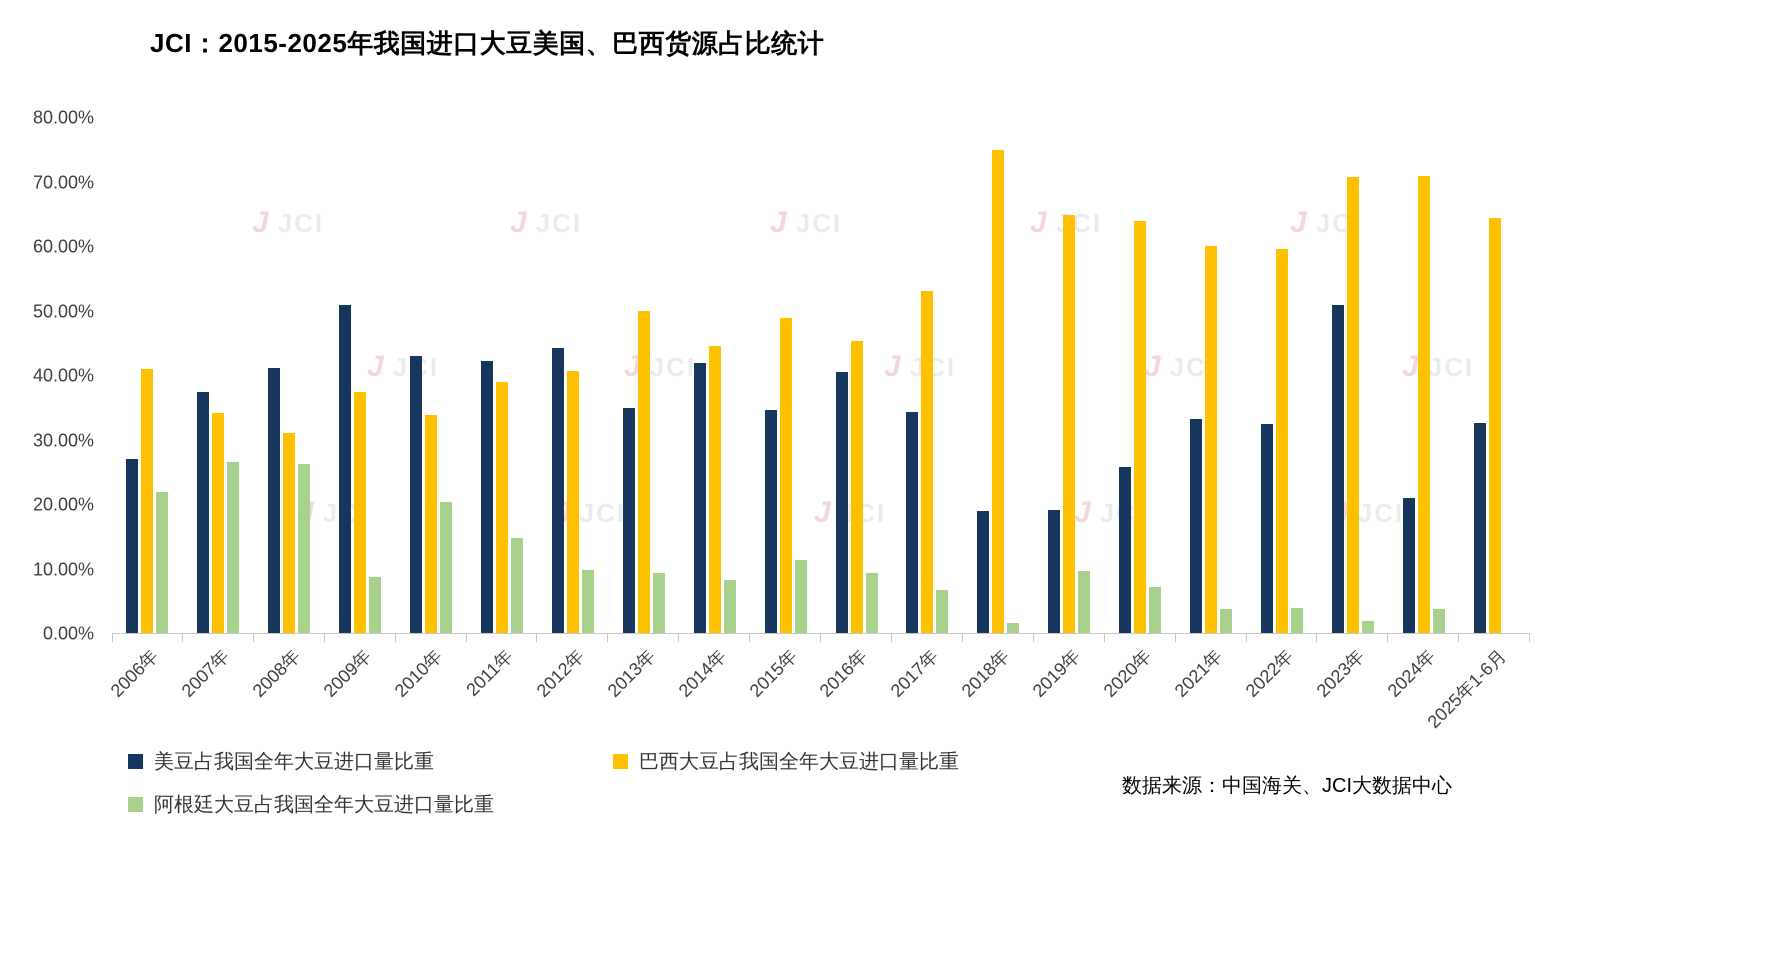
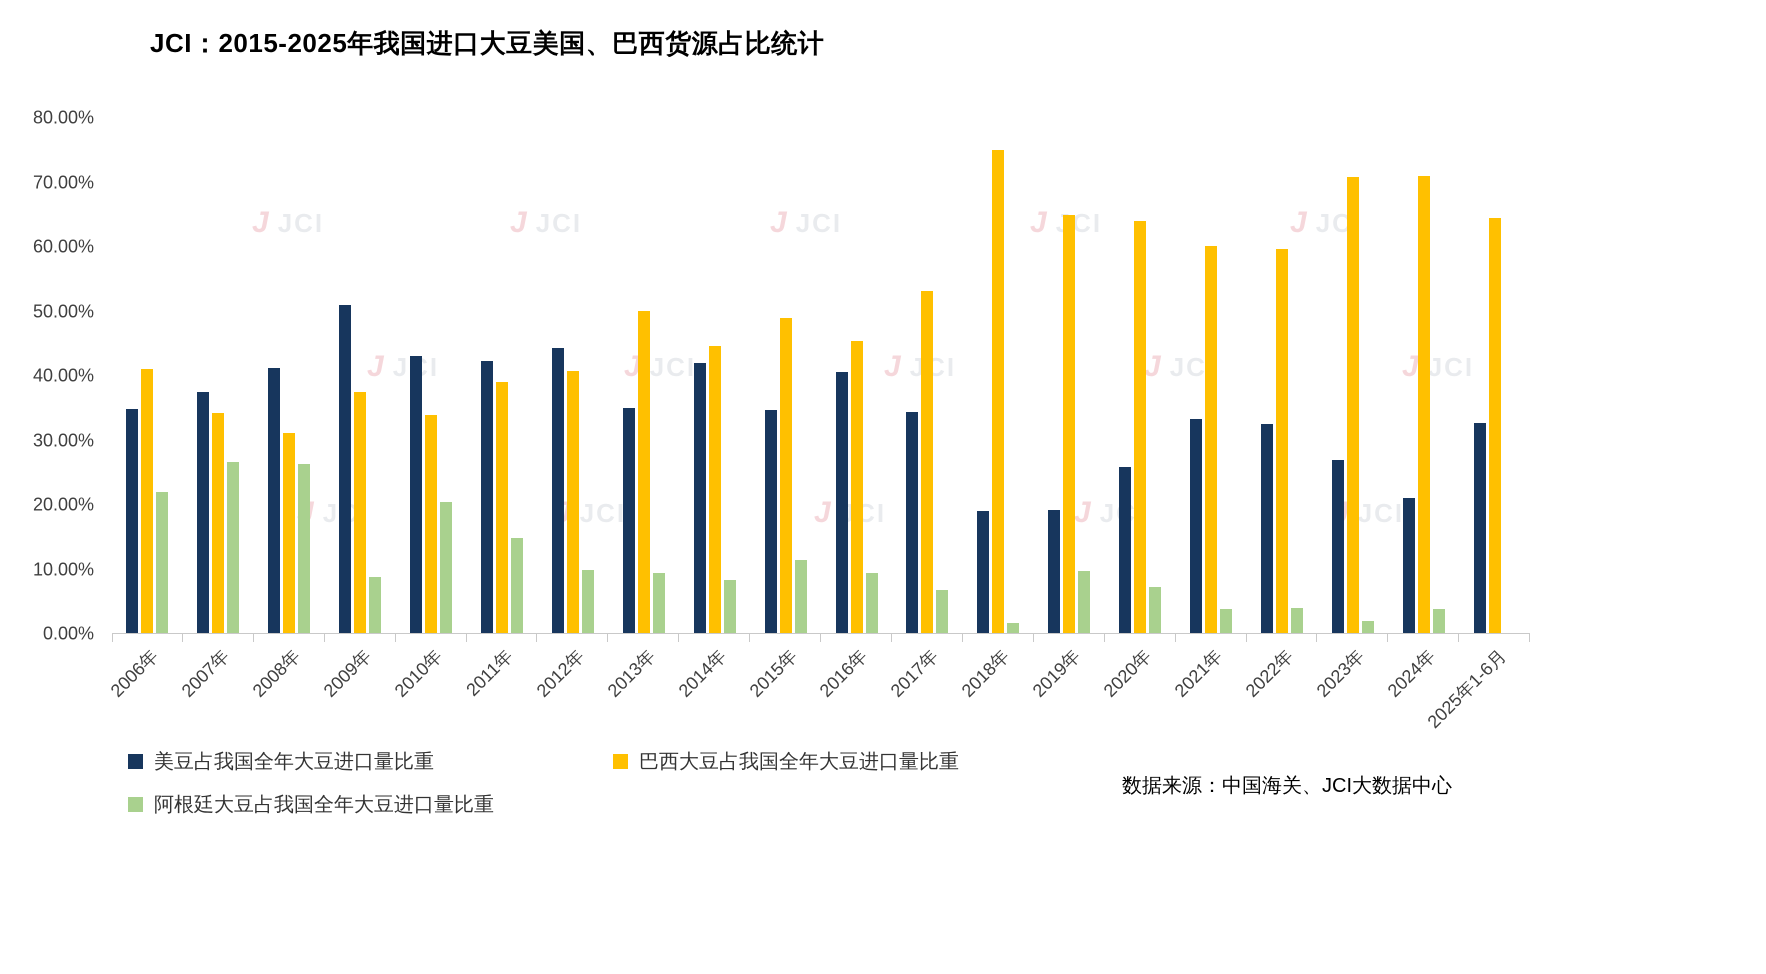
美豆占我国全年大豆进口量比重/2006年: 27% -> 35%
美豆占我国全年大豆进口量比重/2023年: 51% -> 27%
